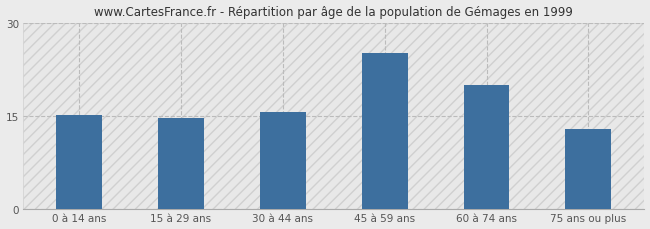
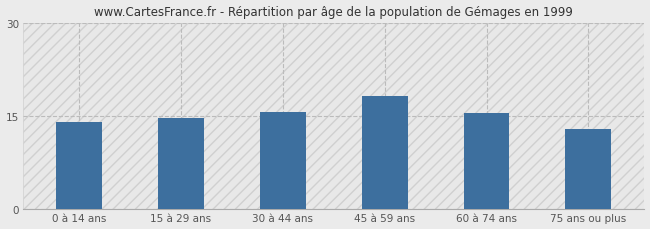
0 à 14 ans: 15.2 -> 14.0
45 à 59 ans: 25.2 -> 18.2
60 à 74 ans: 20.0 -> 15.5
